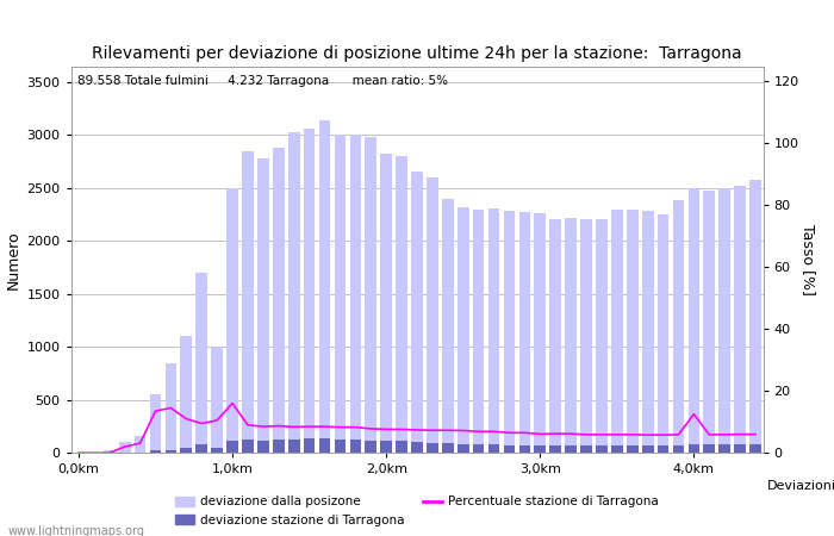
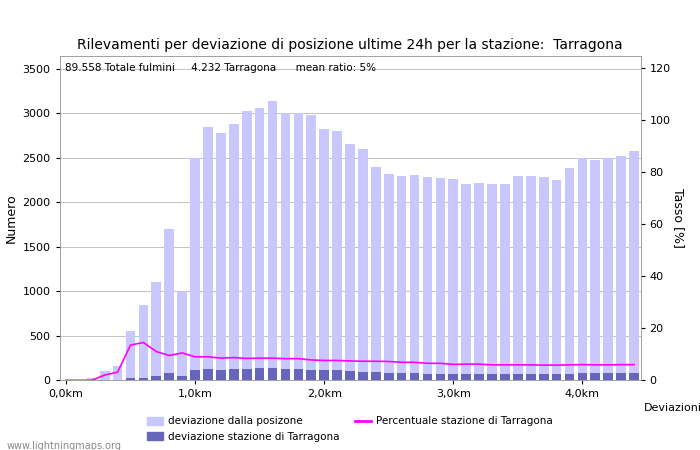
Percentuale stazione di Tarragona/1,0km: 16.0 -> 9.0
Percentuale stazione di Tarragona/4,0km: 12.5 -> 6.0
